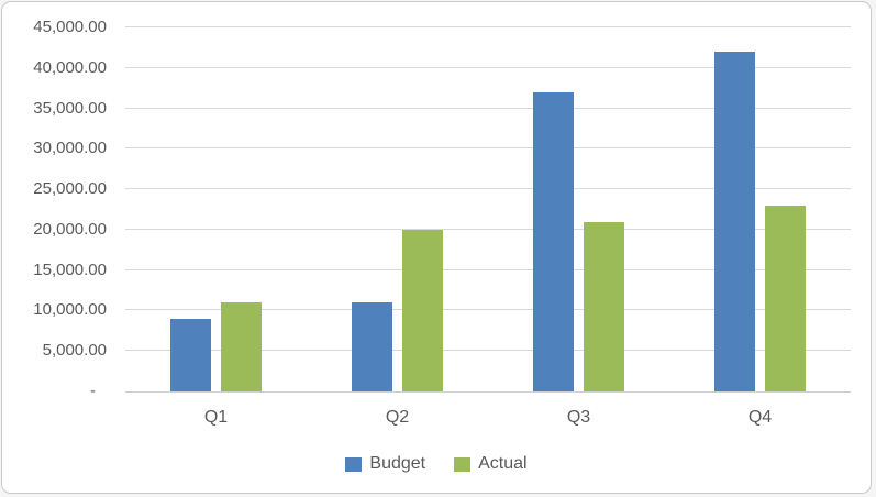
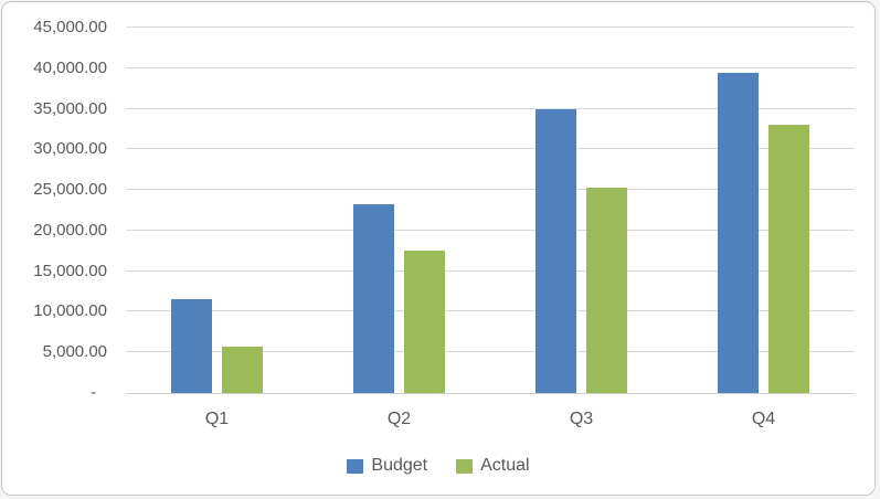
Budget/Q1: 9000 -> 12000
Actual/Q1: 11000 -> 6000
Budget/Q2: 11000 -> 23000
Actual/Q2: 20000 -> 18000
Budget/Q3: 37000 -> 35000
Actual/Q3: 21000 -> 25000
Budget/Q4: 42000 -> 39000
Actual/Q4: 23000 -> 33000
